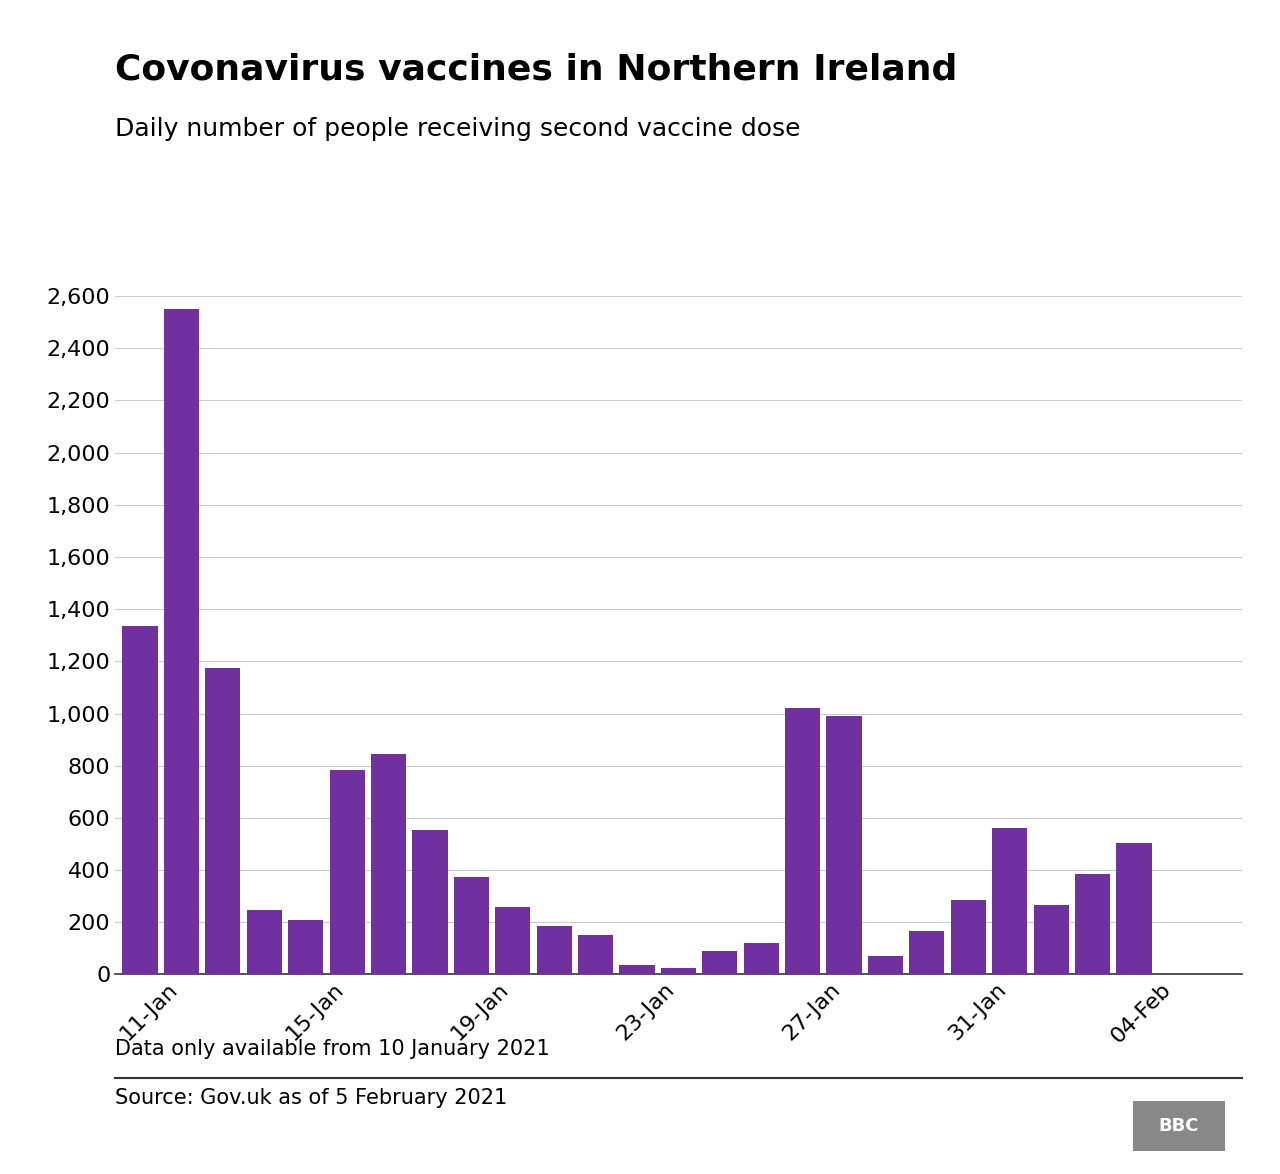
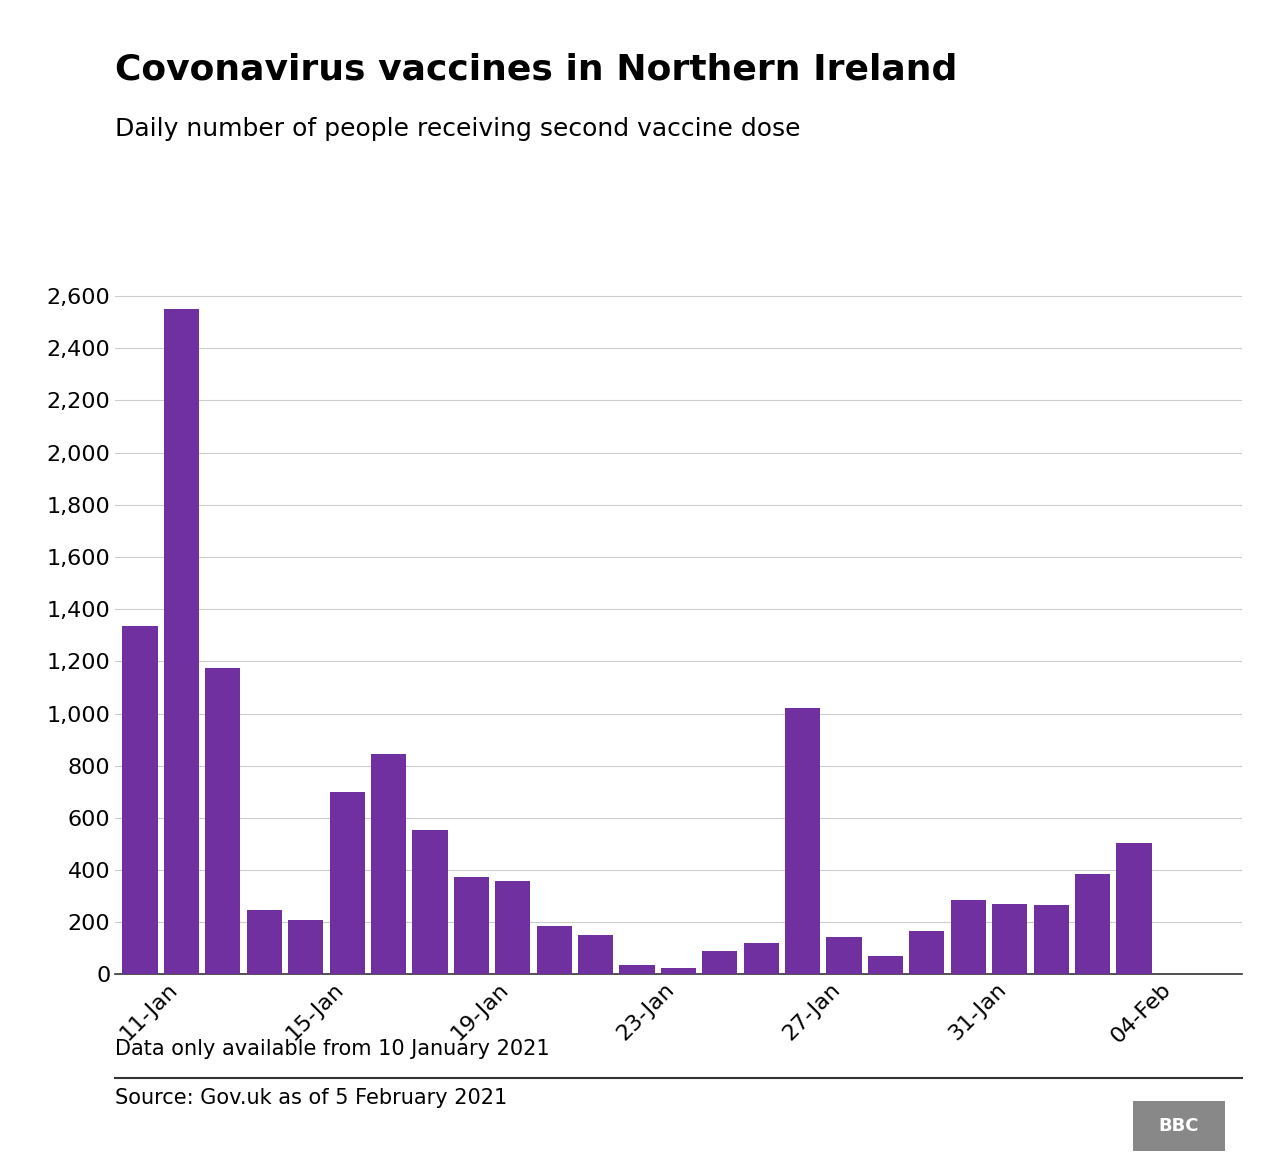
15-Jan: 785 -> 700
19-Jan: 260 -> 360
27-Jan: 990 -> 145
31-Jan: 560 -> 270
